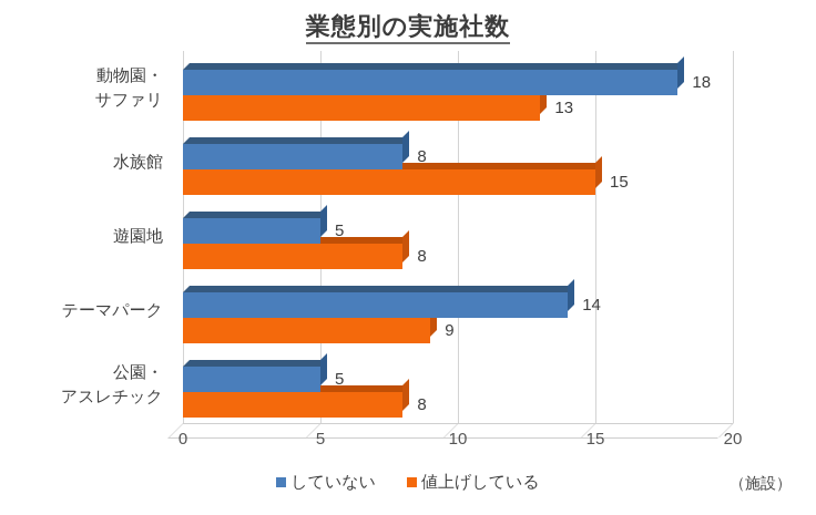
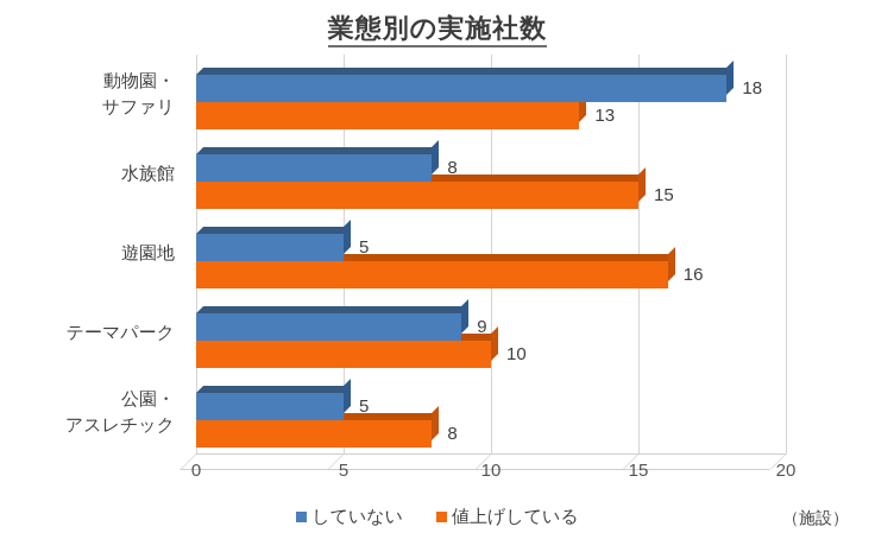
値上げしている/遊園地: 8 -> 16
していない/テーマパーク: 14 -> 9
値上げしている/テーマパーク: 9 -> 10
